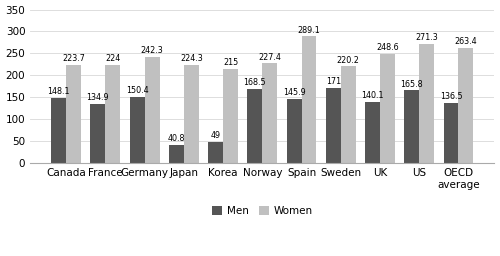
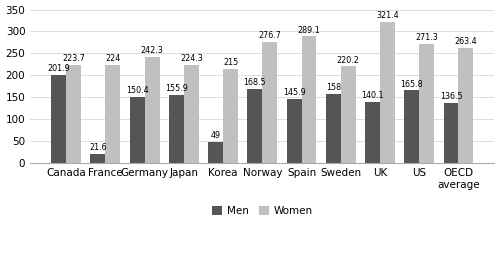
Men/Canada: 148.1 -> 201.9
Men/France: 134.9 -> 21.6
Men/Japan: 40.8 -> 155.9
Women/Norway: 227.4 -> 276.7
Men/Sweden: 171 -> 158
Women/UK: 248.6 -> 321.4
